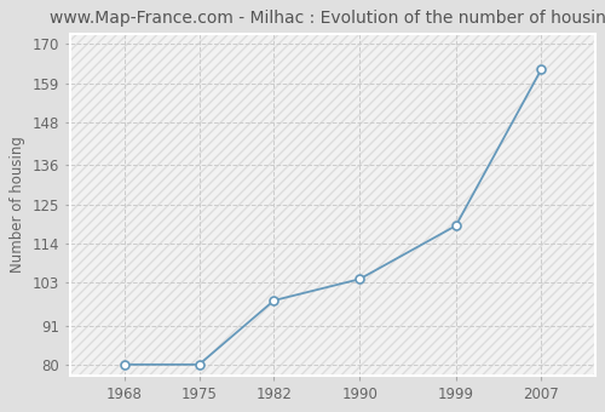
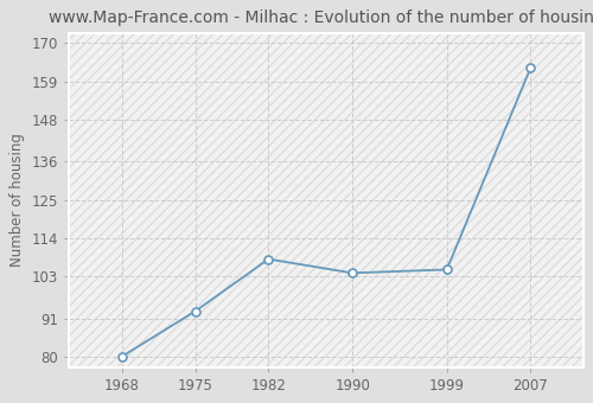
1975: 80 -> 93
1982: 98 -> 108
1999: 119 -> 105
